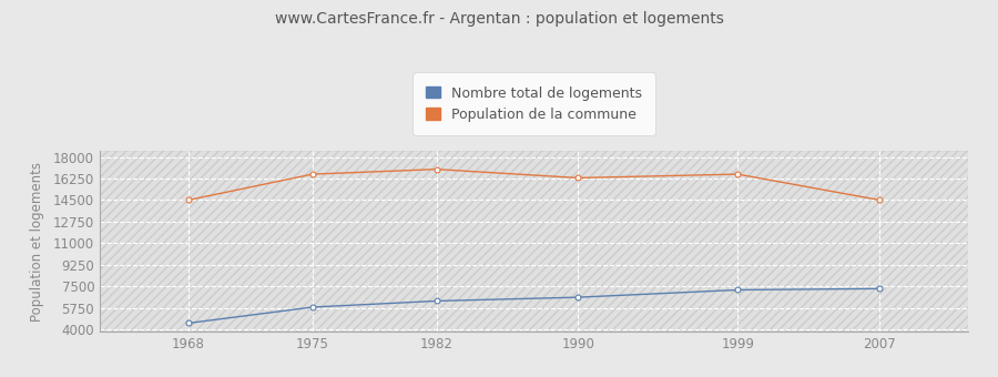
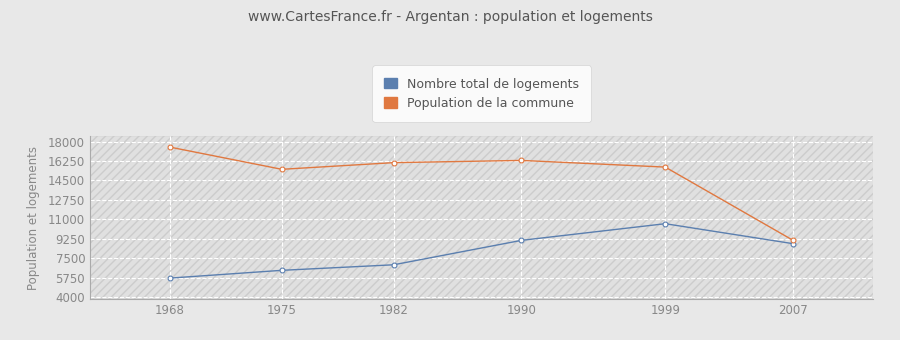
Nombre total de logements/1968: 4500 -> 5700
Population de la commune/1968: 14500 -> 17500
Nombre total de logements/1975: 5800 -> 6400
Population de la commune/1975: 16600 -> 15500
Nombre total de logements/1982: 6300 -> 6900
Population de la commune/1982: 17000 -> 16100
Nombre total de logements/1990: 6600 -> 9100
Nombre total de logements/1999: 7200 -> 10600
Population de la commune/1999: 16600 -> 15700
Nombre total de logements/2007: 7300 -> 8800
Population de la commune/2007: 14500 -> 9100
